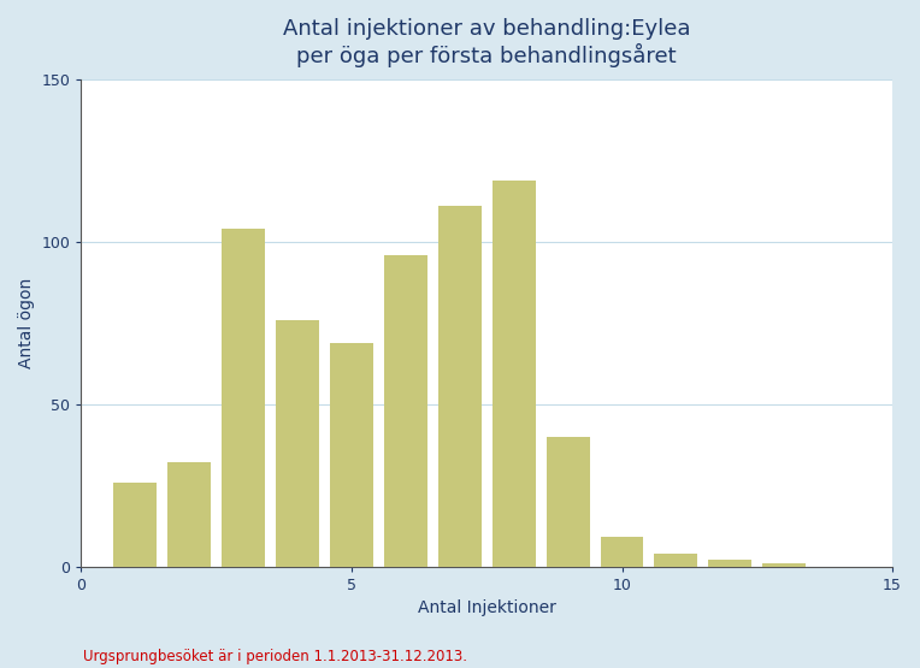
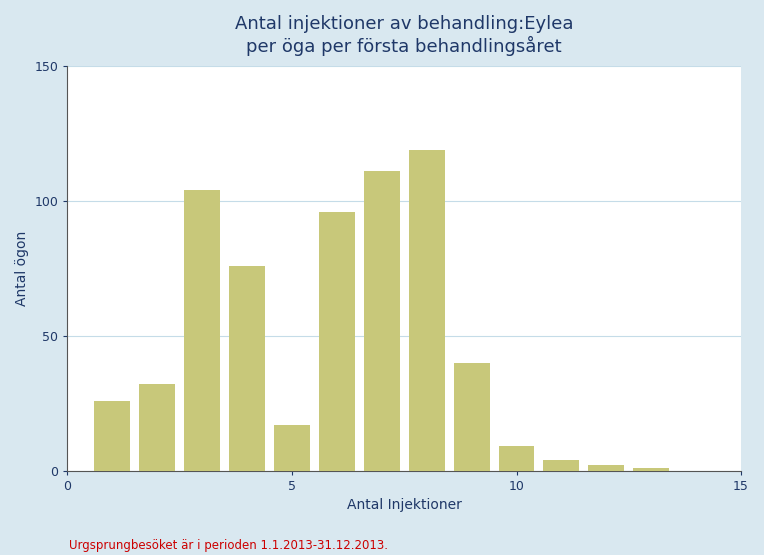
5: 69 -> 17
